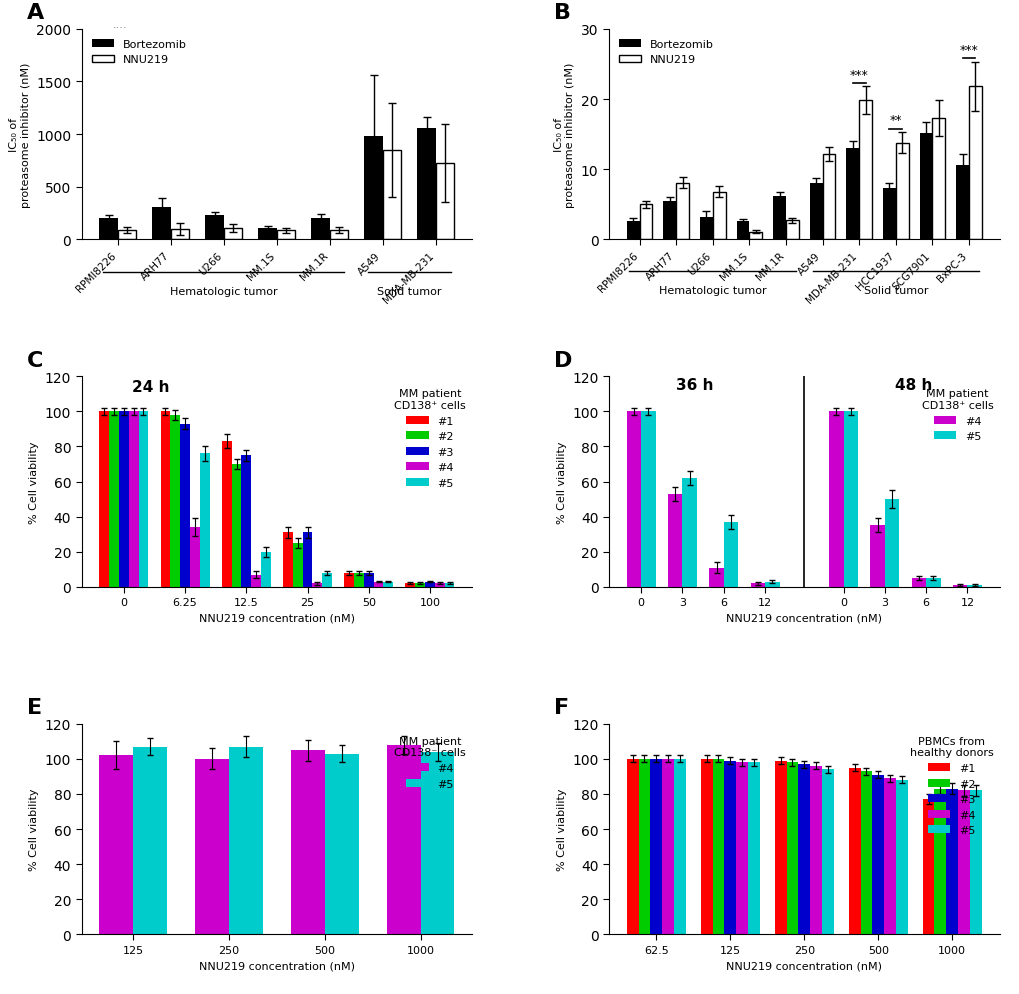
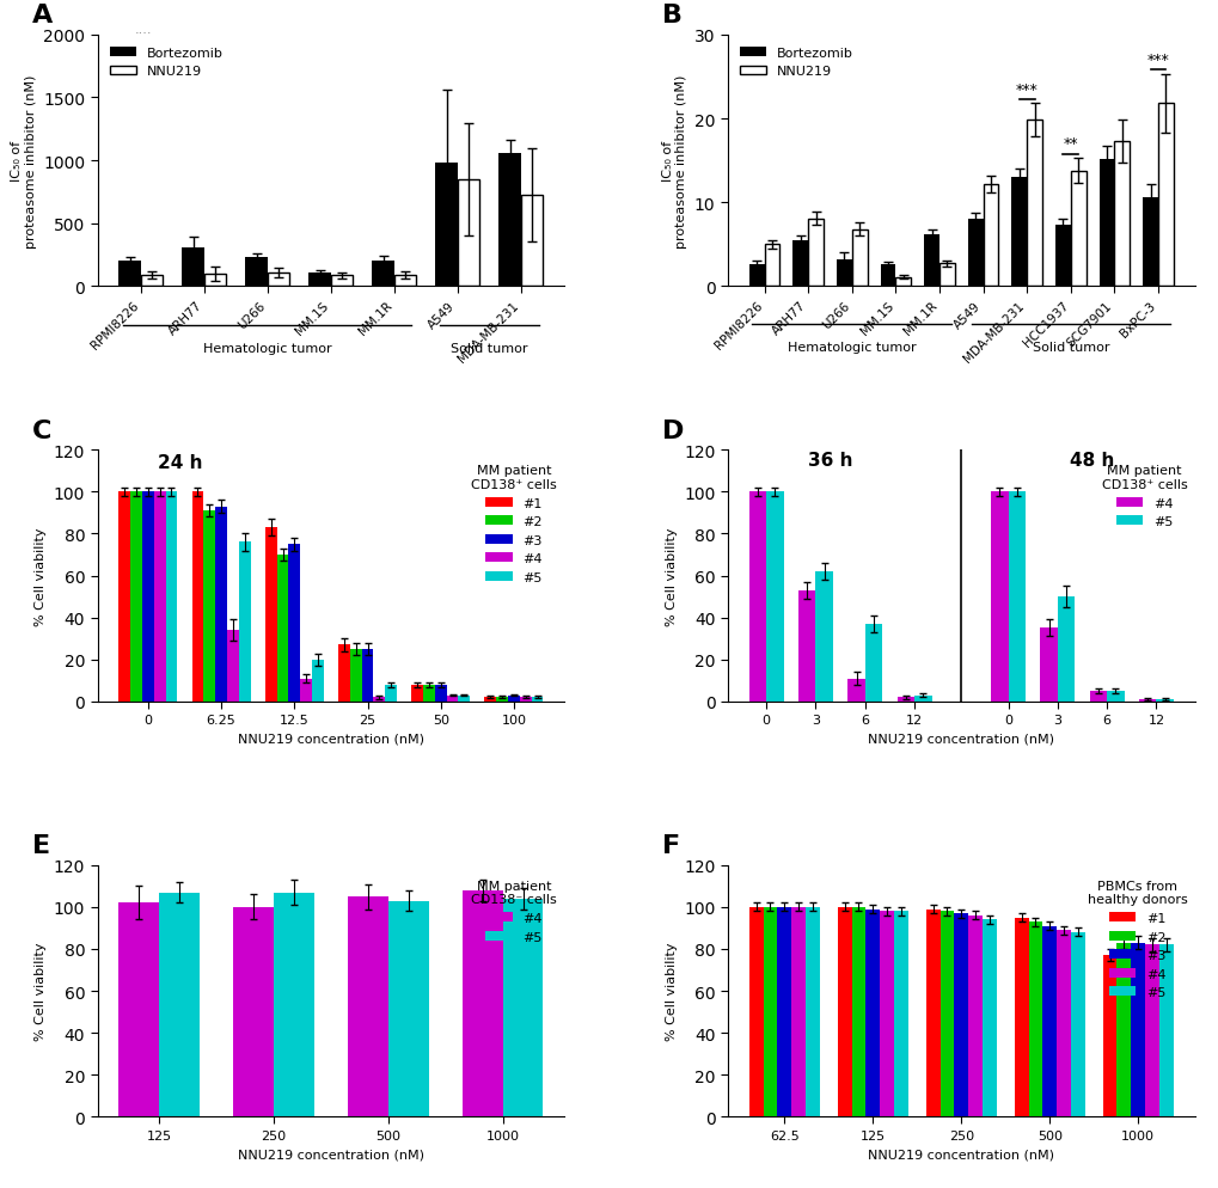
#2/6.25: 98 -> 91
#4/12.5: 7 -> 11
#1/25: 31 -> 27
#3/25: 31 -> 25
